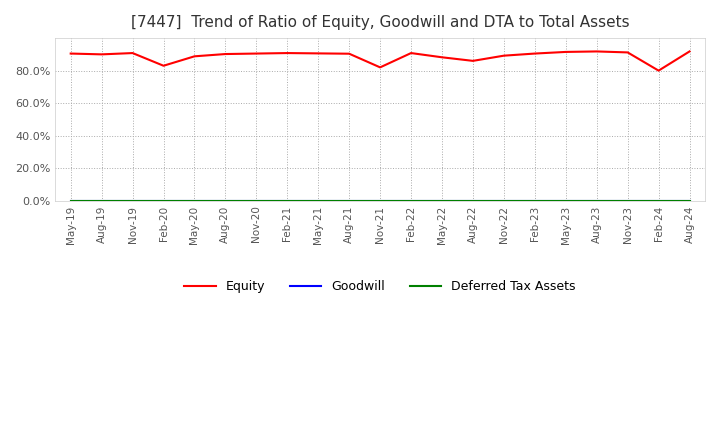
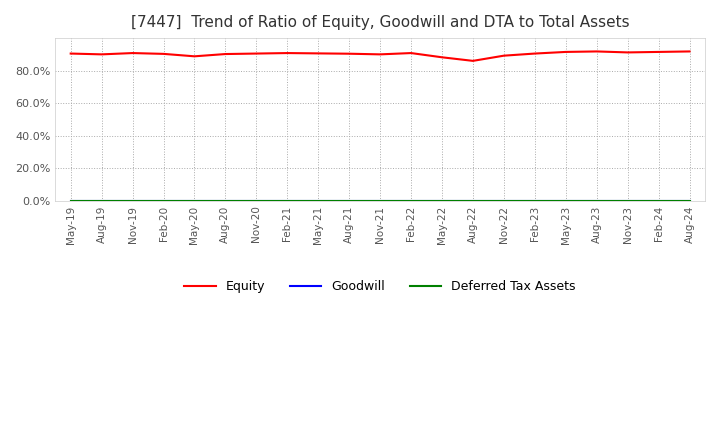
Equity/Feb-20: 83% -> 90%
Equity/Nov-21: 82% -> 90%
Equity/Feb-24: 80% -> 92%
